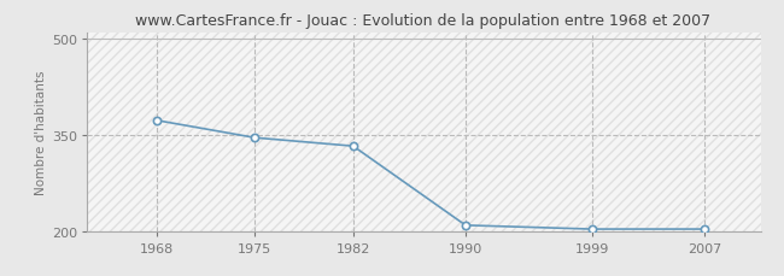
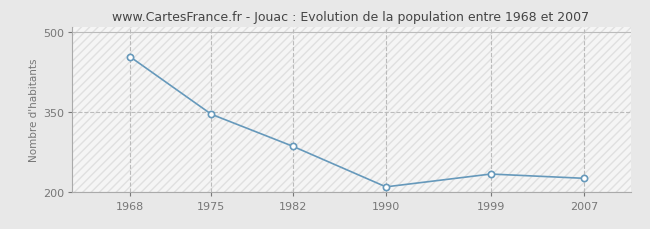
1968: 373 -> 454
1982: 333 -> 286
1999: 204 -> 234
2007: 204 -> 226
